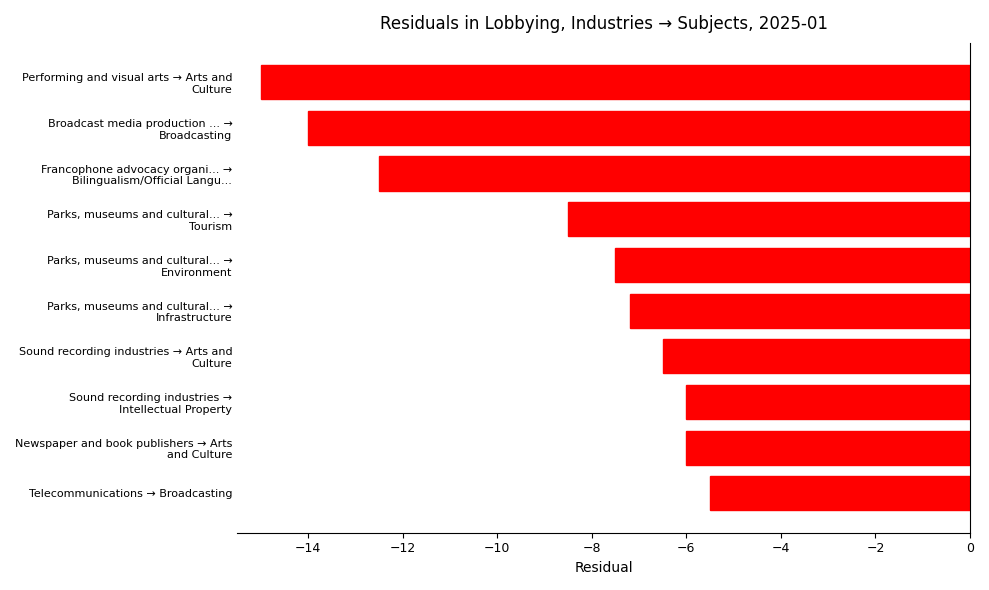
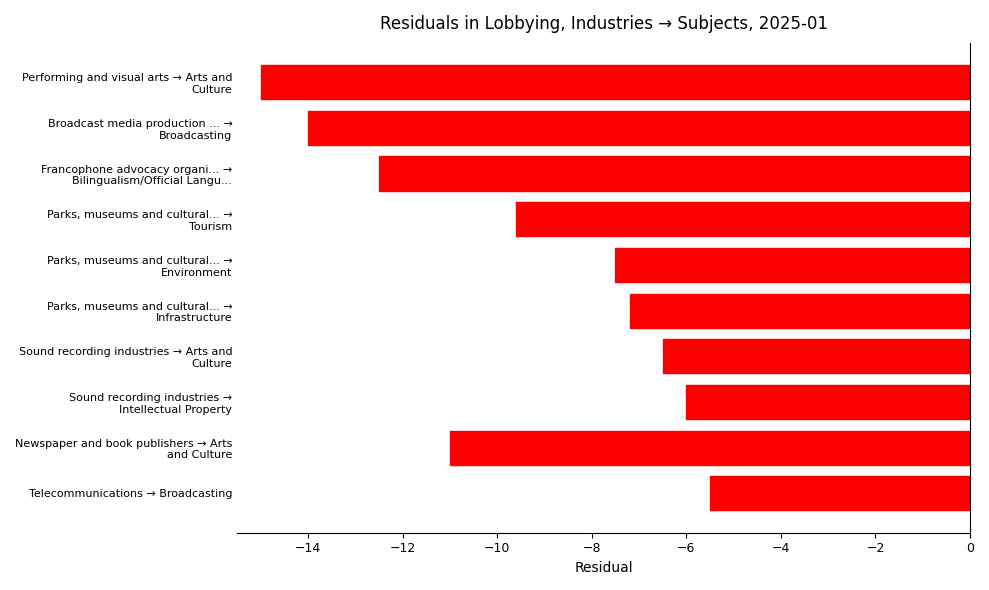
Parks, museums and cultural... → Tourism: -8.5 -> -9.6
Newspaper and book publishers → Arts and Culture: -6.0 -> -11.0
